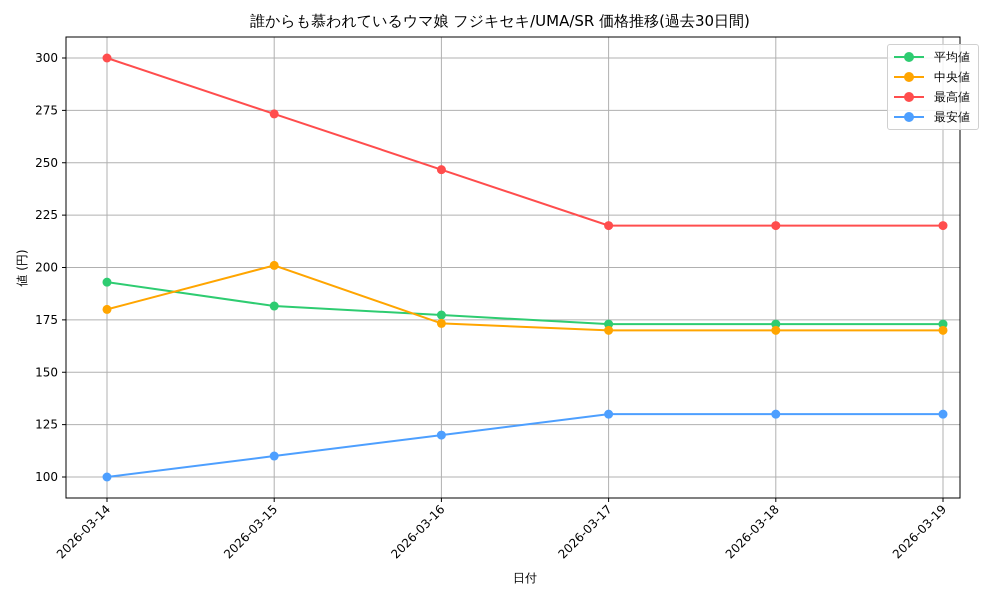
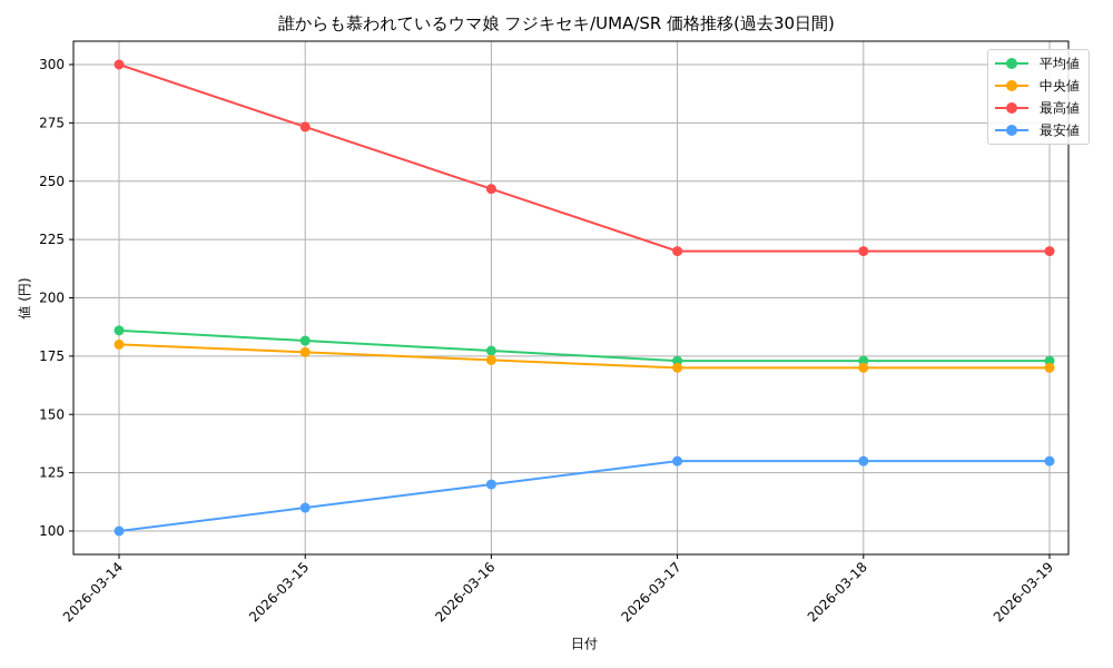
平均値/2026-03-14: 193 -> 186
中央値/2026-03-15: 201 -> 177
